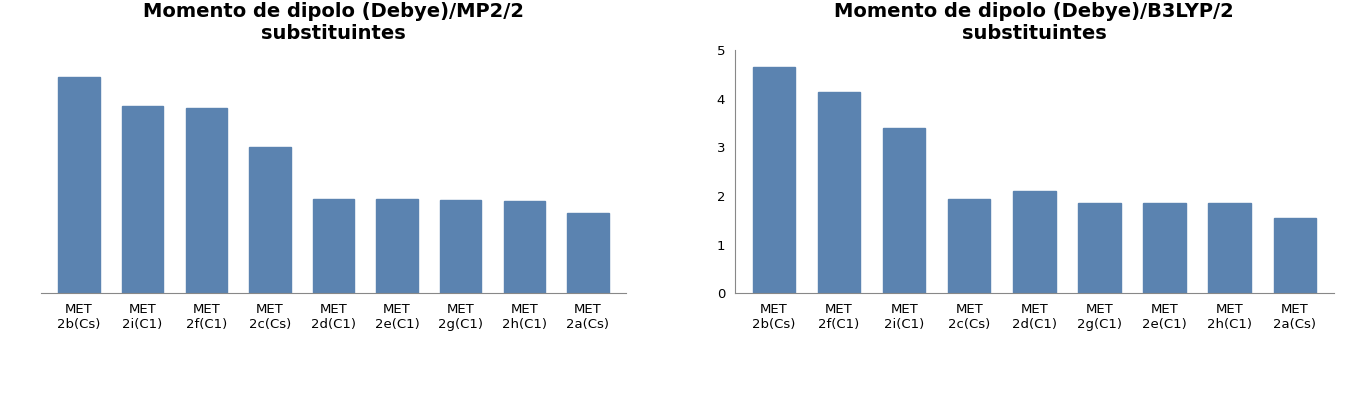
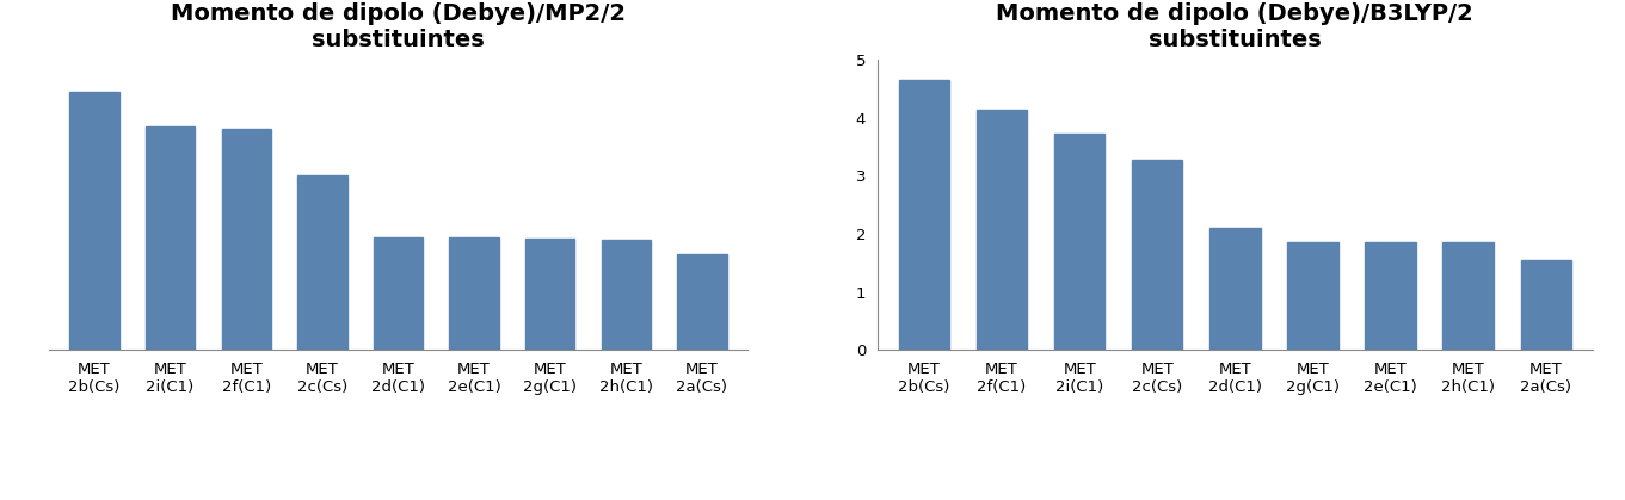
Momento de dipolo (Debye)/B3LYP/2 substituintes/MET 2i(C1): 3.40 -> 3.72
Momento de dipolo (Debye)/B3LYP/2 substituintes/MET 2c(Cs): 1.95 -> 3.28
